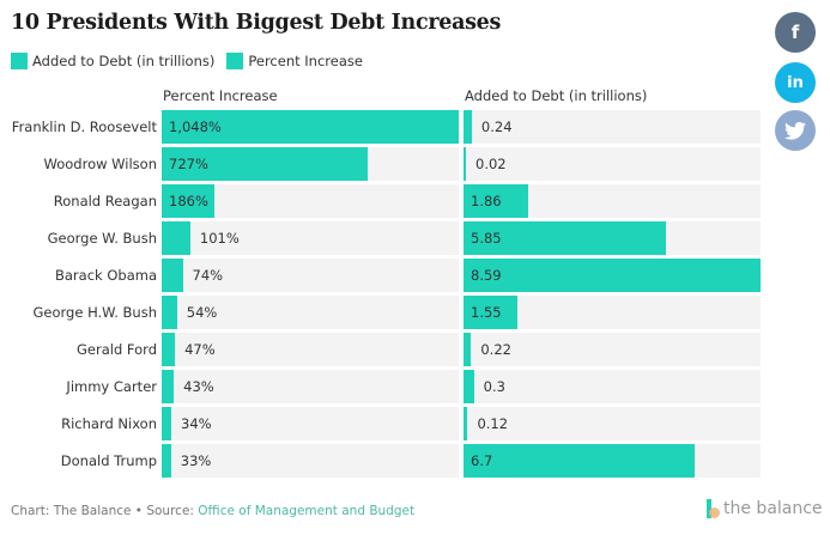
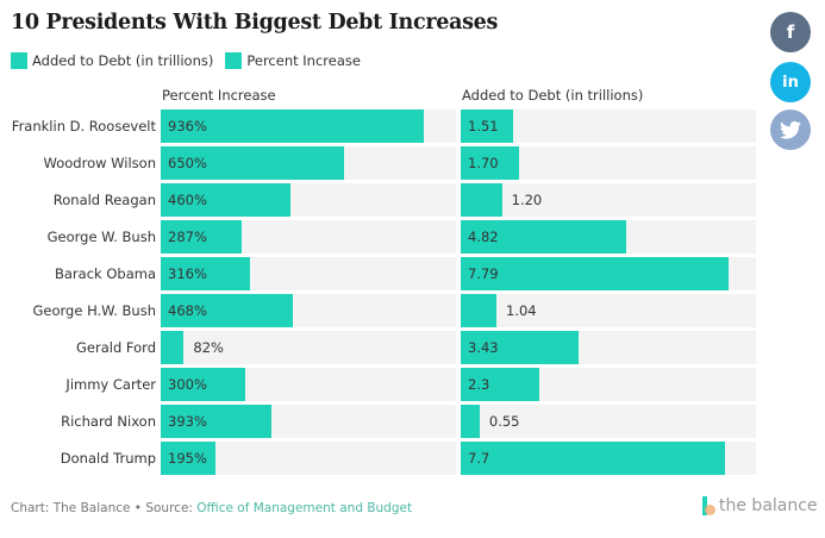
Percent Increase/Franklin D. Roosevelt: 1,048% -> 936%
Percent Increase/Woodrow Wilson: 727% -> 650%
Percent Increase/Ronald Reagan: 186% -> 460%
Percent Increase/George W. Bush: 101% -> 287%
Percent Increase/Barack Obama: 74% -> 316%
Percent Increase/George H.W. Bush: 54% -> 468%
Percent Increase/Gerald Ford: 47% -> 82%
Percent Increase/Jimmy Carter: 43% -> 300%
Percent Increase/Richard Nixon: 34% -> 393%
Percent Increase/Donald Trump: 33% -> 195%
Added to Debt (in trillions)/Franklin D. Roosevelt: 0.24 -> 1.51
Added to Debt (in trillions)/Woodrow Wilson: 0.02 -> 1.70
Added to Debt (in trillions)/Ronald Reagan: 1.86 -> 1.20
Added to Debt (in trillions)/George W. Bush: 5.85 -> 4.82
Added to Debt (in trillions)/Barack Obama: 8.59 -> 7.79
Added to Debt (in trillions)/George H.W. Bush: 1.55 -> 1.04
Added to Debt (in trillions)/Gerald Ford: 0.22 -> 3.43
Added to Debt (in trillions)/Jimmy Carter: 0.3 -> 2.3
Added to Debt (in trillions)/Richard Nixon: 0.12 -> 0.55
Added to Debt (in trillions)/Donald Trump: 6.7 -> 7.7
